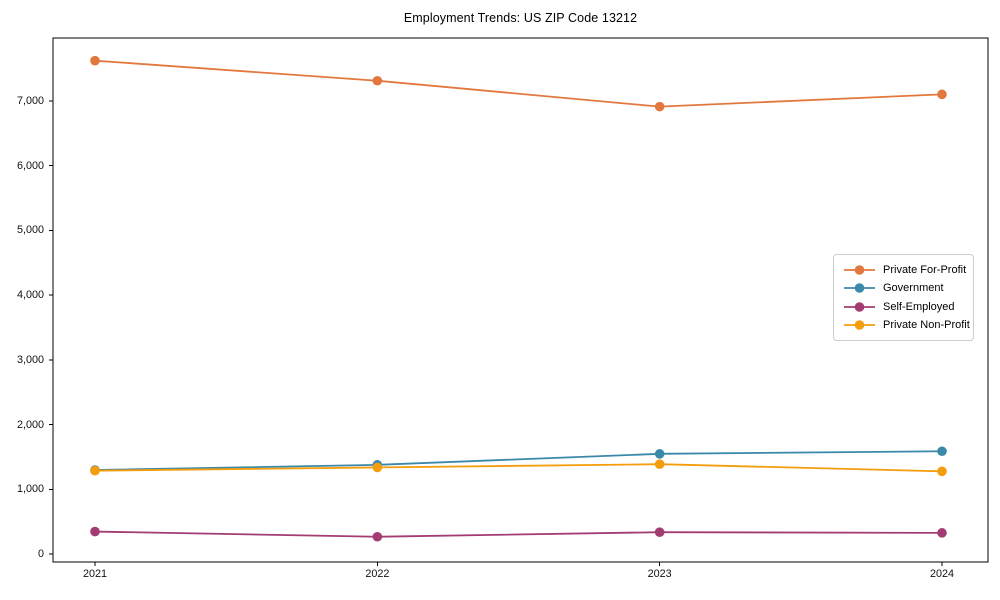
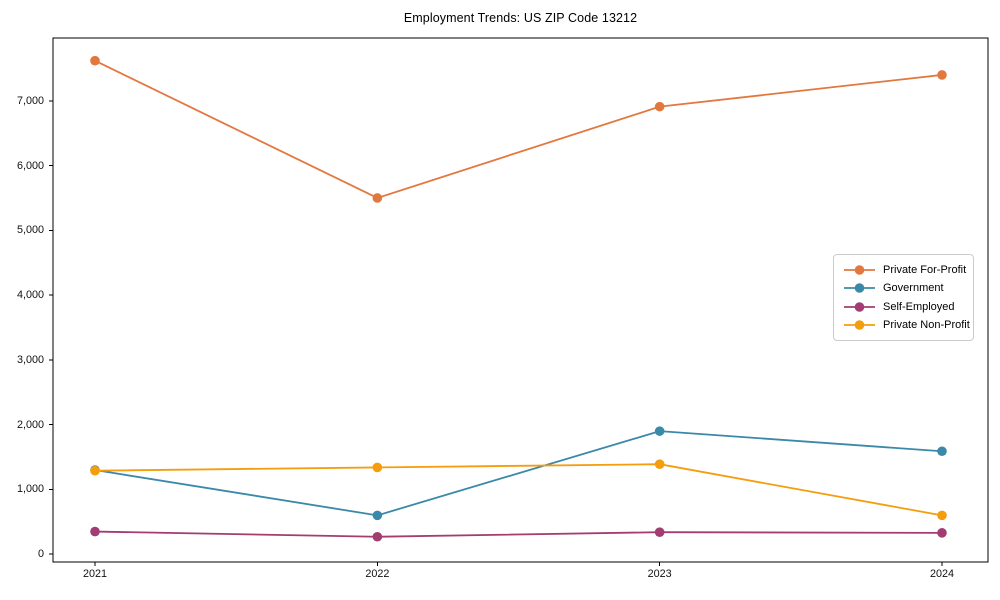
Private For-Profit/2022: 7300 -> 5500
Government/2022: 1400 -> 600
Government/2023: 1600 -> 1900
Private For-Profit/2024: 7100 -> 7400
Private Non-Profit/2024: 1300 -> 600
